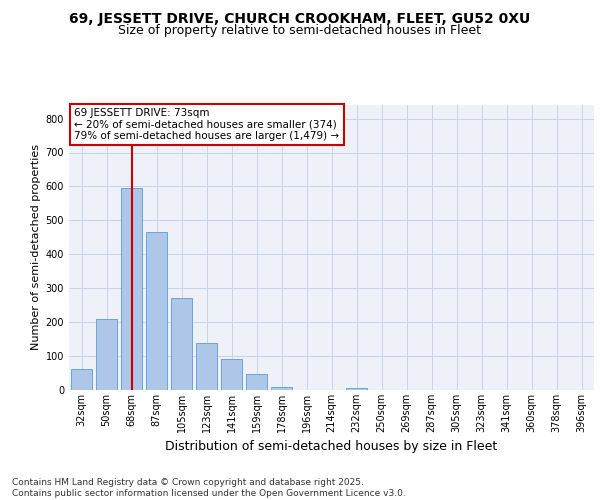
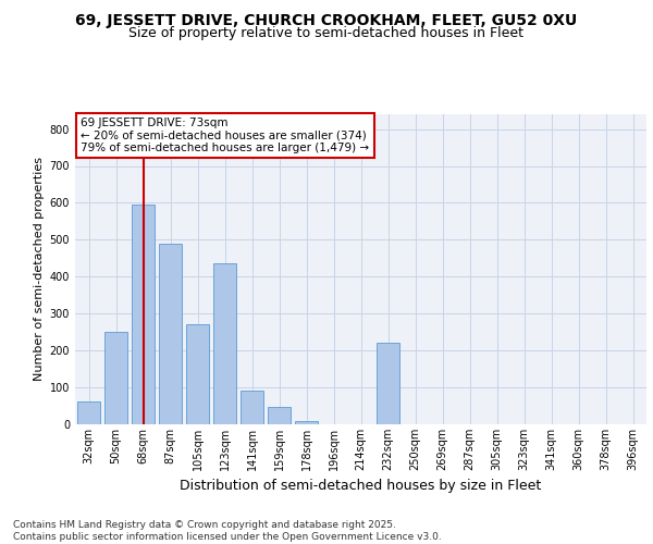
50sqm: 210 -> 250
87sqm: 465 -> 490
123sqm: 138 -> 435
232sqm: 6 -> 220
